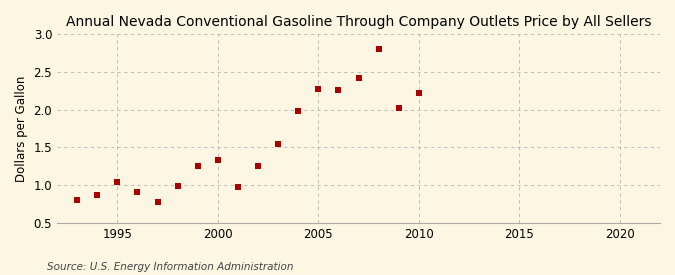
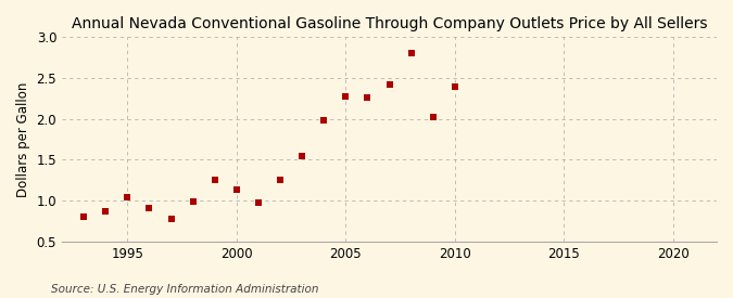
2000: 1.34 -> 1.13
2010: 2.22 -> 2.39
